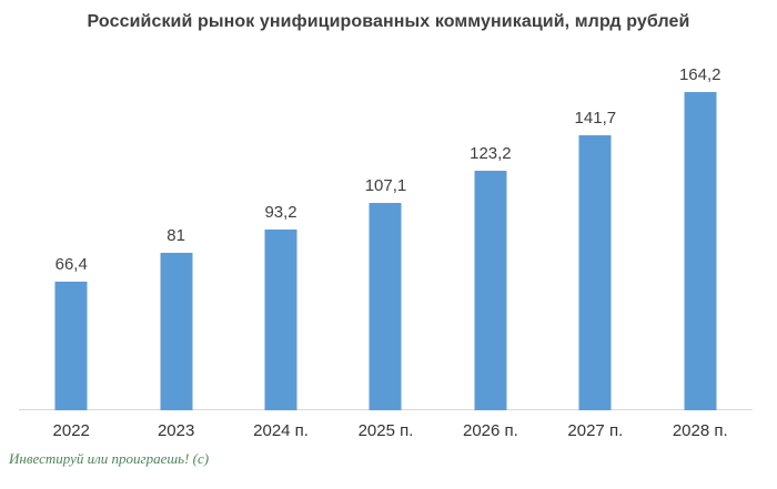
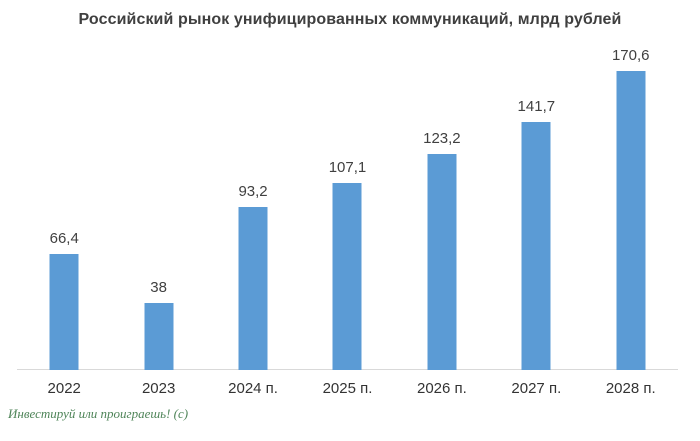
2023: 81 -> 38
2028 п.: 164,2 -> 170,6
